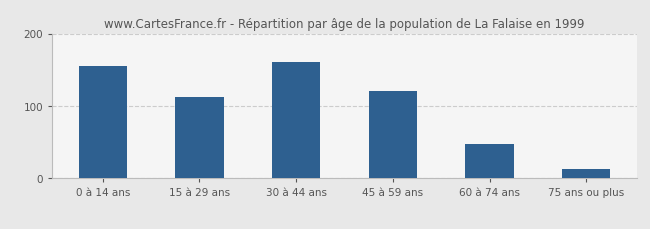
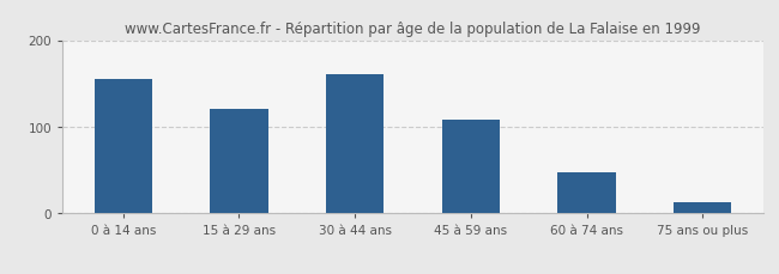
15 à 29 ans: 113 -> 120
45 à 59 ans: 120 -> 108
